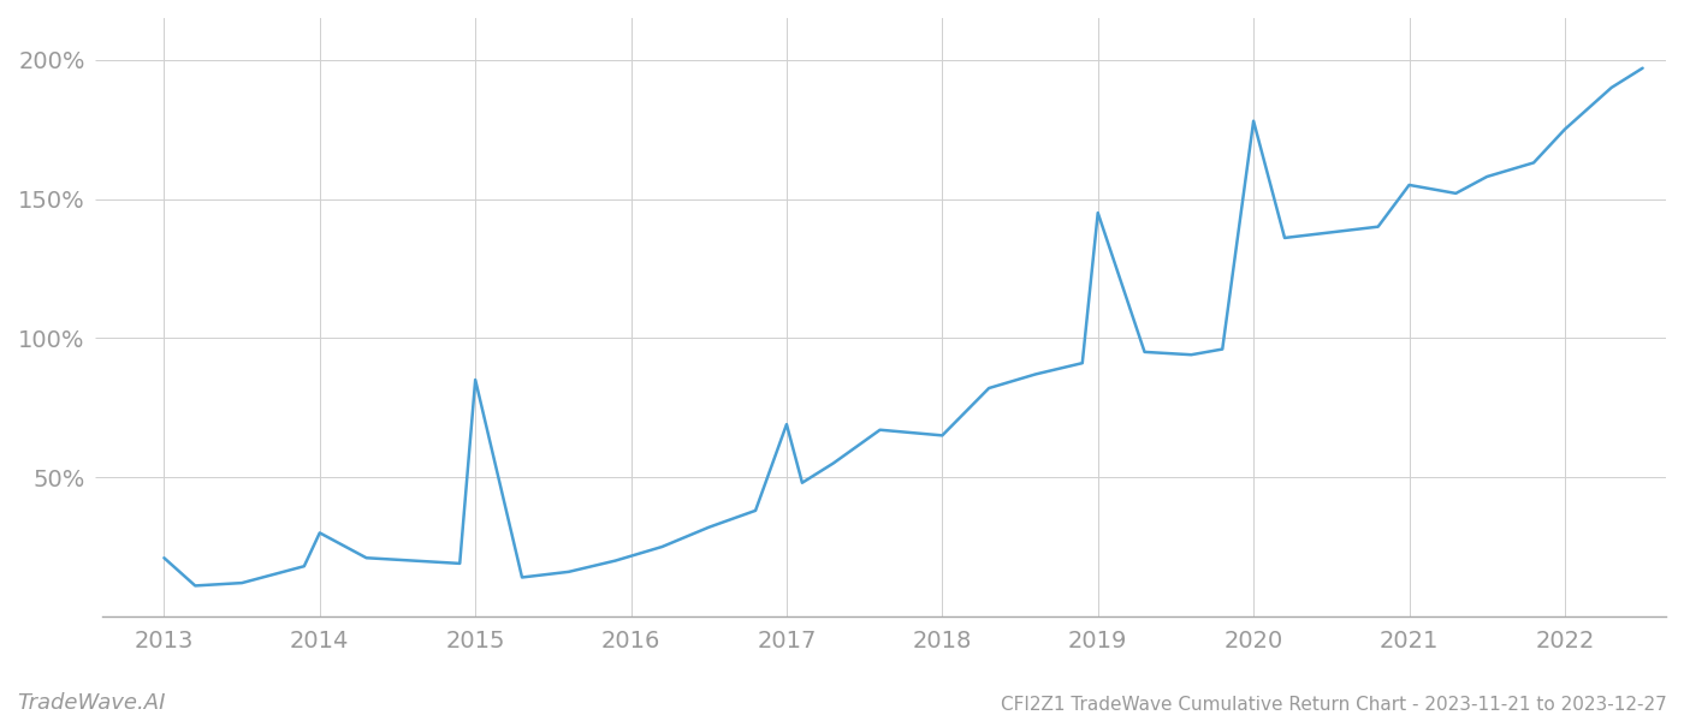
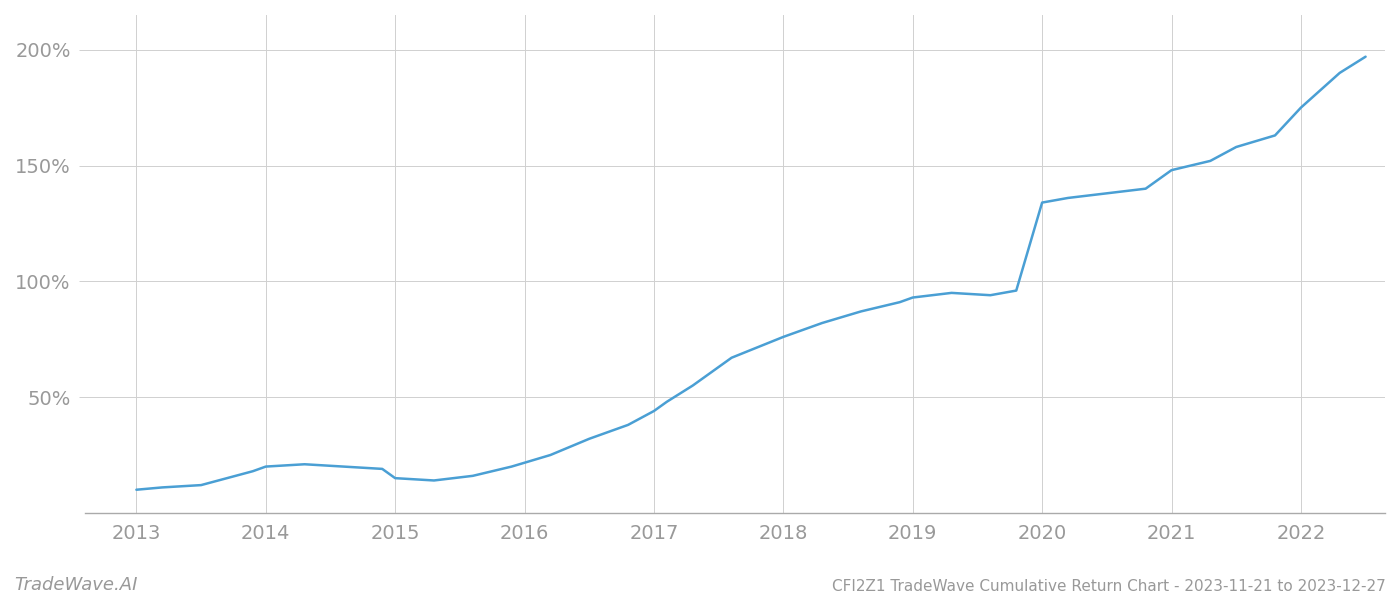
2013: 21% -> 10%
2014: 30% -> 20%
2015: 85% -> 15%
2017: 69% -> 44%
2018: 65% -> 76%
2019: 145% -> 93%
2020: 178% -> 134%
2021: 155% -> 148%
